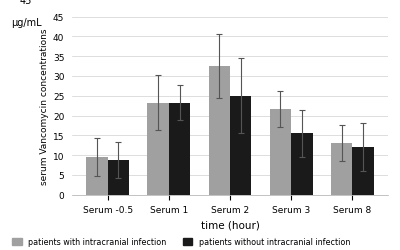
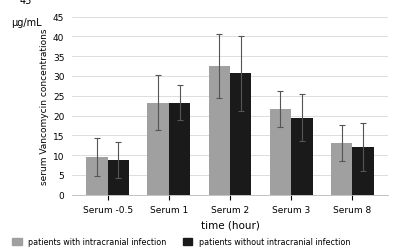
patients without intracranial infection/Serum 2: 25.0 -> 30.7
patients without intracranial infection/Serum 3: 15.5 -> 19.5
